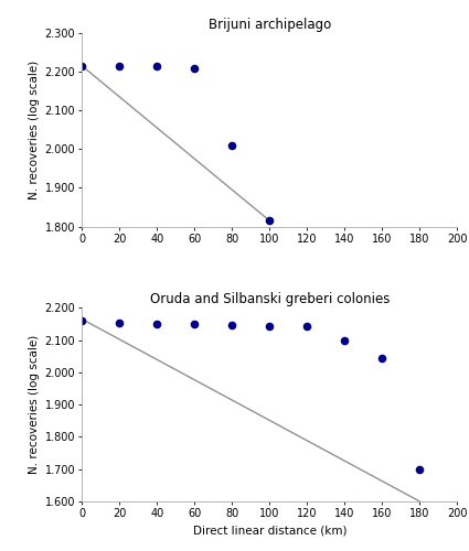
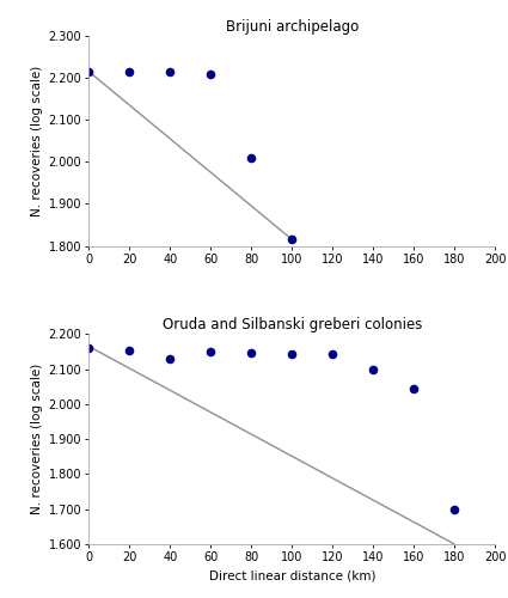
Oruda and Silbanski greberi colonies/40: 2.150 -> 2.130
